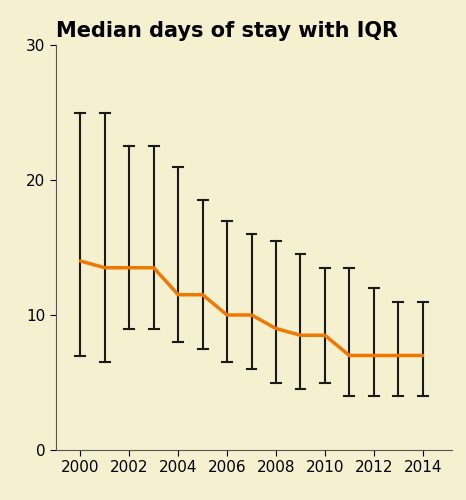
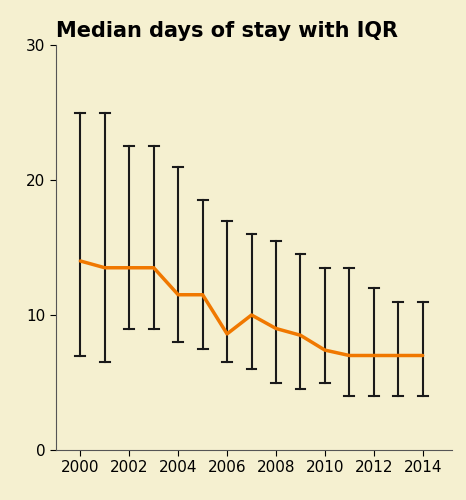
2006: 10.0 -> 8.6
2010: 8.5 -> 7.4
